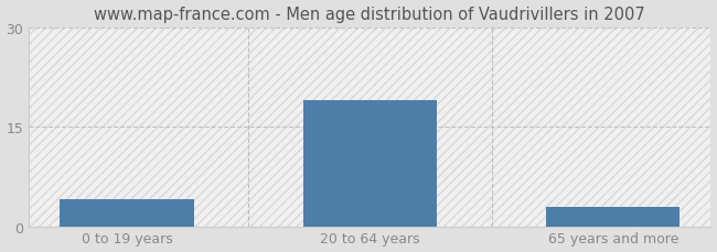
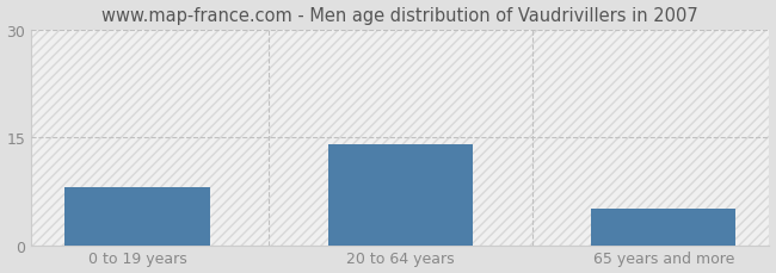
0 to 19 years: 4 -> 8
20 to 64 years: 19 -> 14
65 years and more: 3 -> 5
